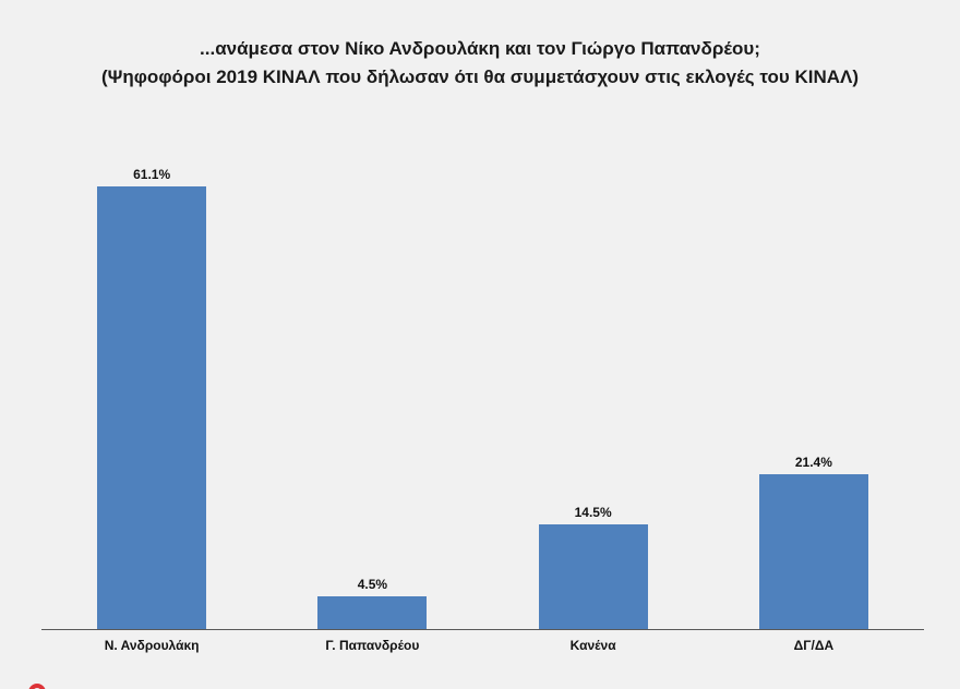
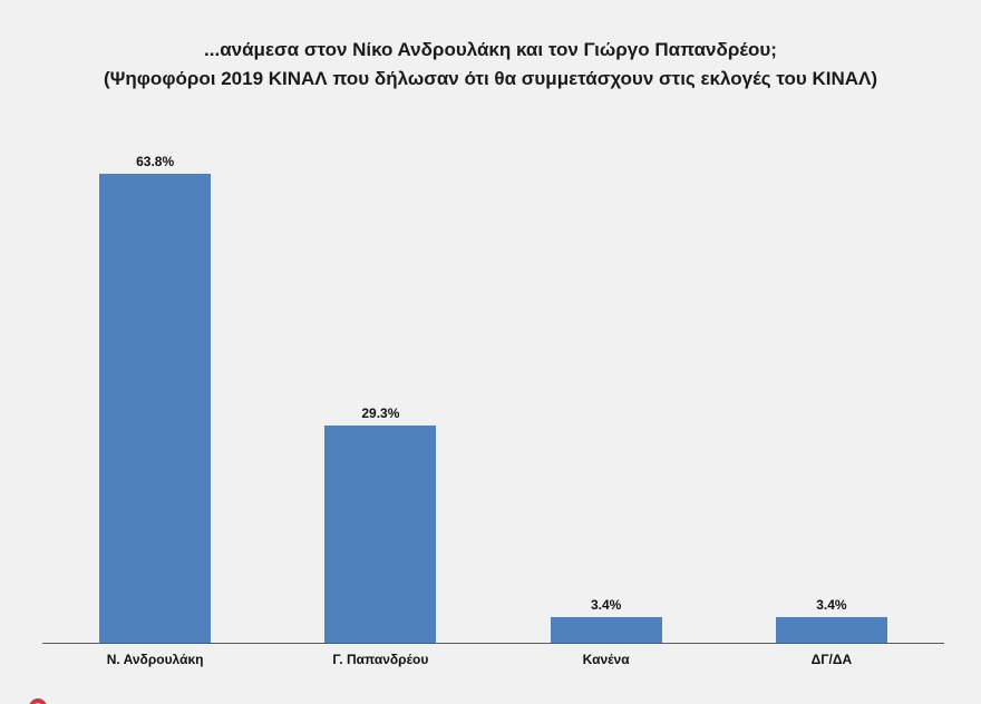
Ν. Ανδρουλάκη: 61.1% -> 63.8%
Γ. Παπανδρέου: 4.5% -> 29.3%
Κανένα: 14.5% -> 3.4%
ΔΓ/ΔΑ: 21.4% -> 3.4%
